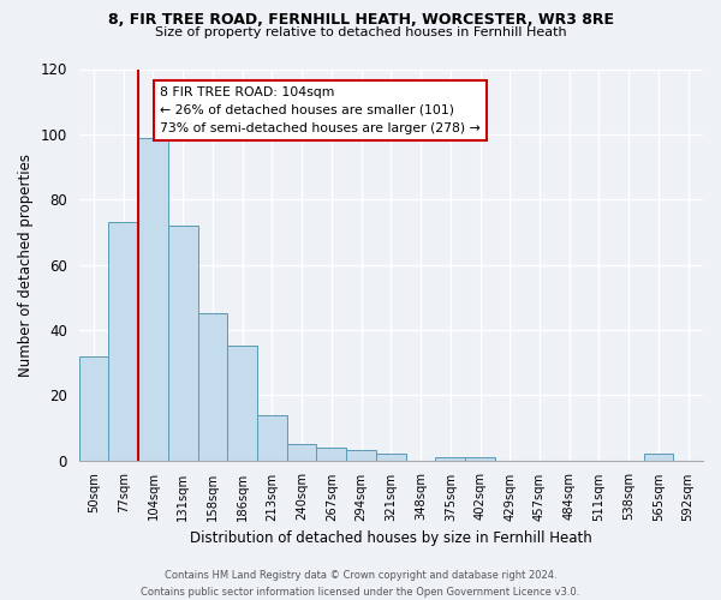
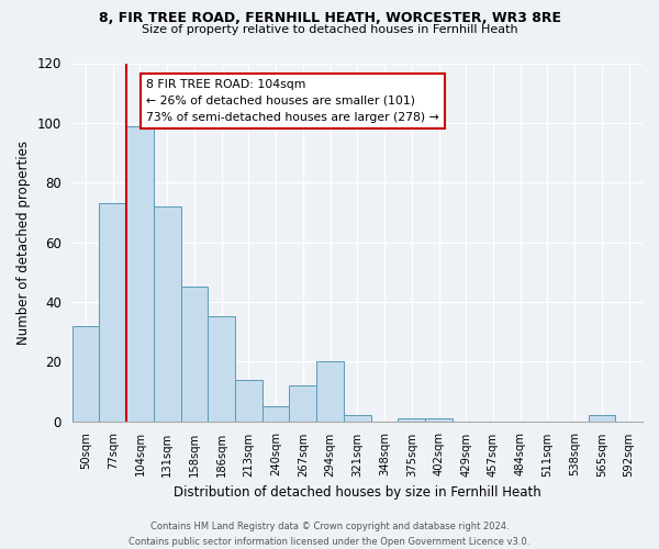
267sqm: 4 -> 12
294sqm: 3 -> 20
